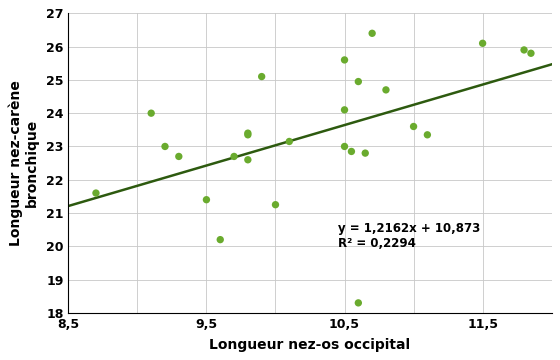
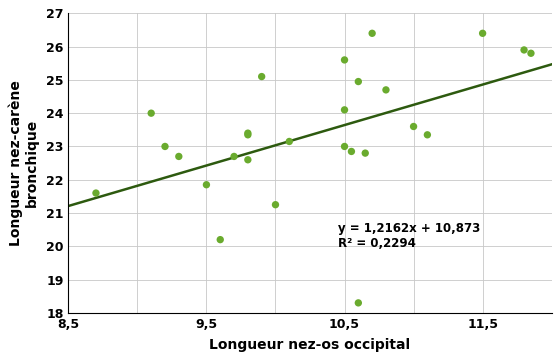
9,5: 21.40 -> 21.85
11,5: 26.10 -> 26.40
